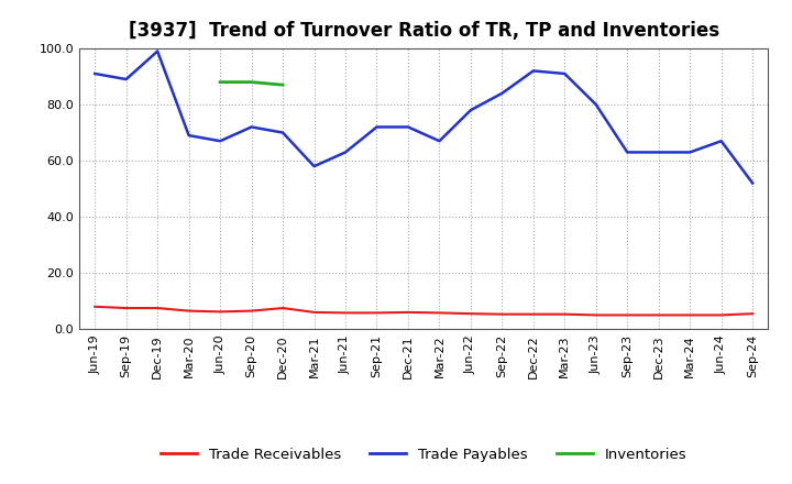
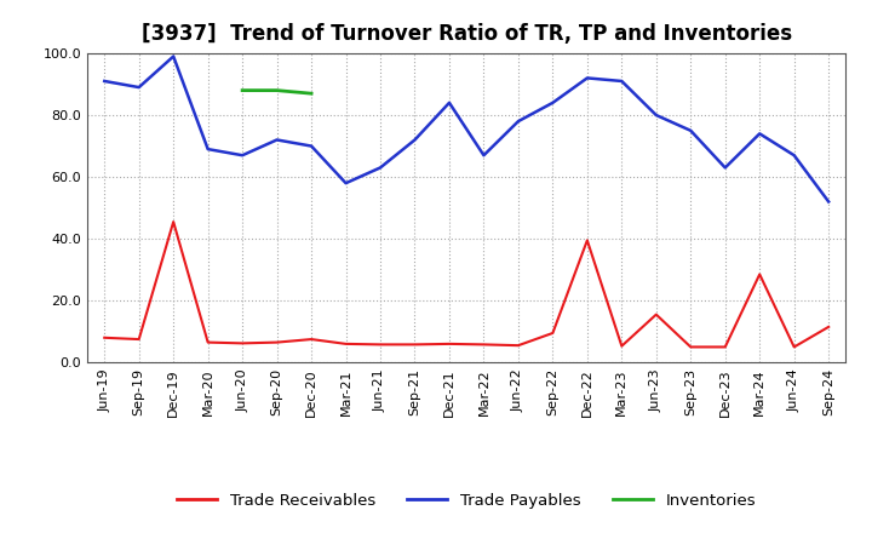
Trade Receivables/Dec-19: 7.5 -> 45.5
Trade Payables/Dec-21: 72 -> 84
Trade Receivables/Sep-22: 5.3 -> 9.5
Trade Receivables/Dec-22: 5.3 -> 39.5
Trade Receivables/Jun-23: 5.0 -> 15.5
Trade Payables/Sep-23: 63 -> 75
Trade Receivables/Mar-24: 5.0 -> 28.5
Trade Payables/Mar-24: 63 -> 74
Trade Receivables/Sep-24: 5.5 -> 11.5
